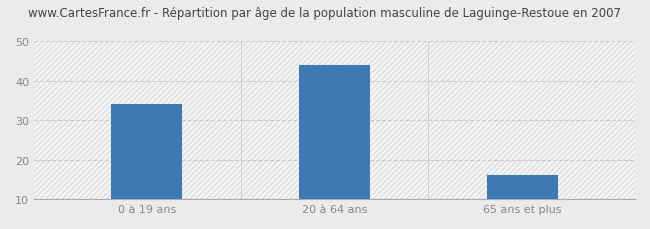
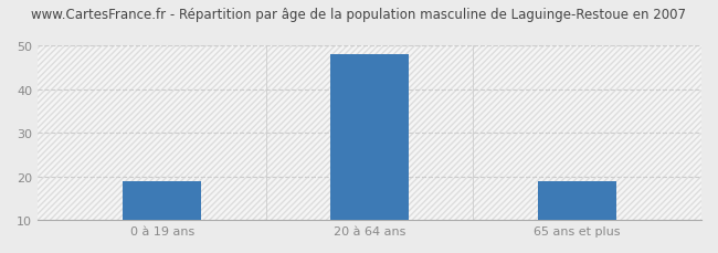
0 à 19 ans: 34 -> 19
20 à 64 ans: 44 -> 48
65 ans et plus: 16 -> 19
